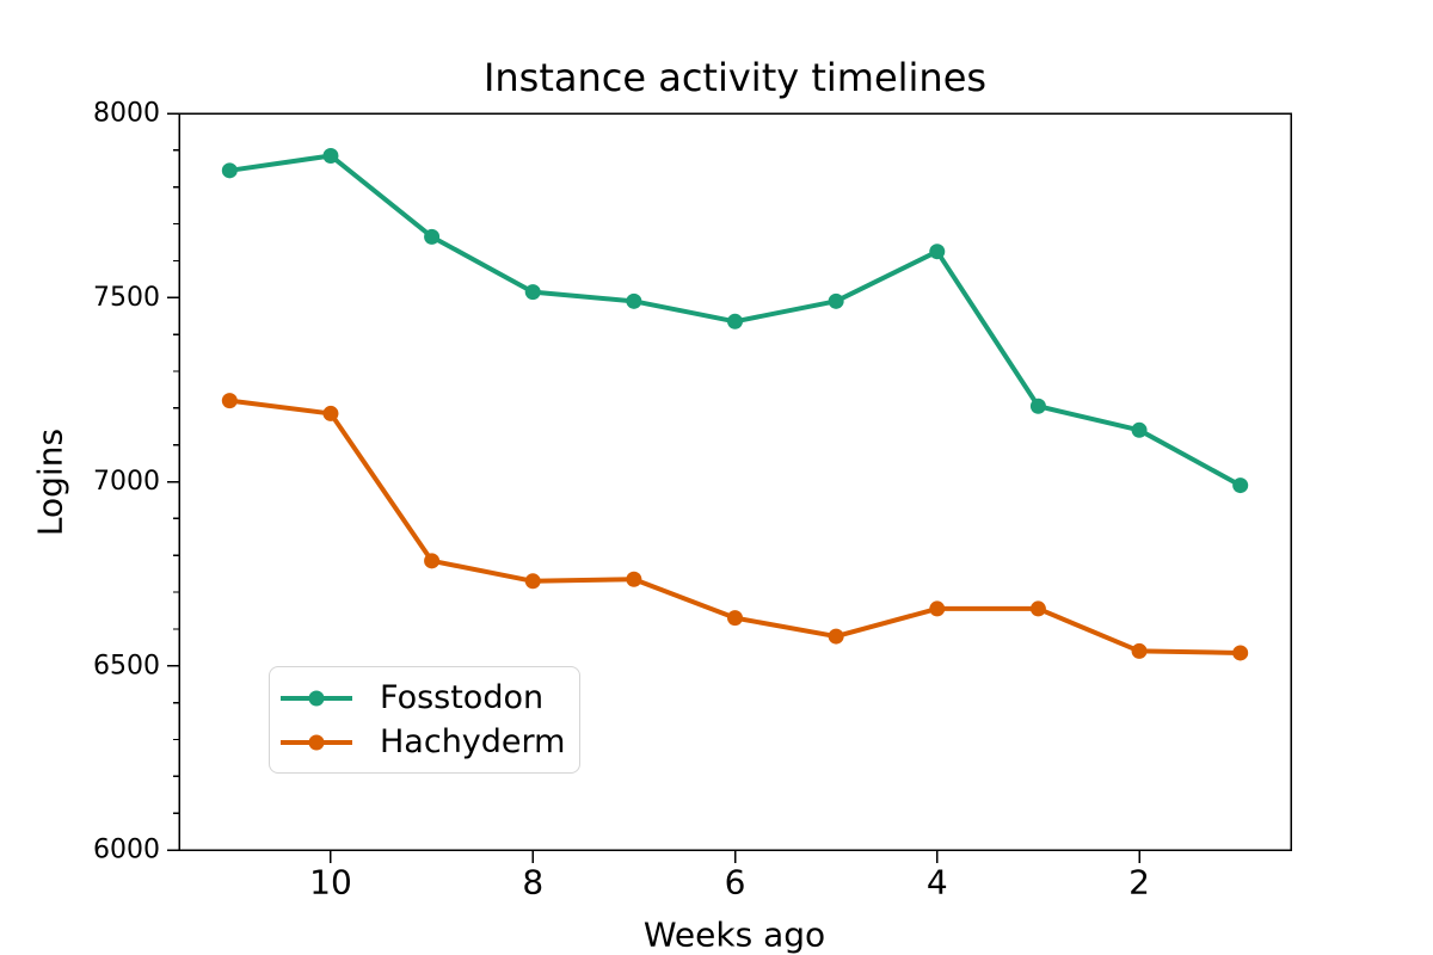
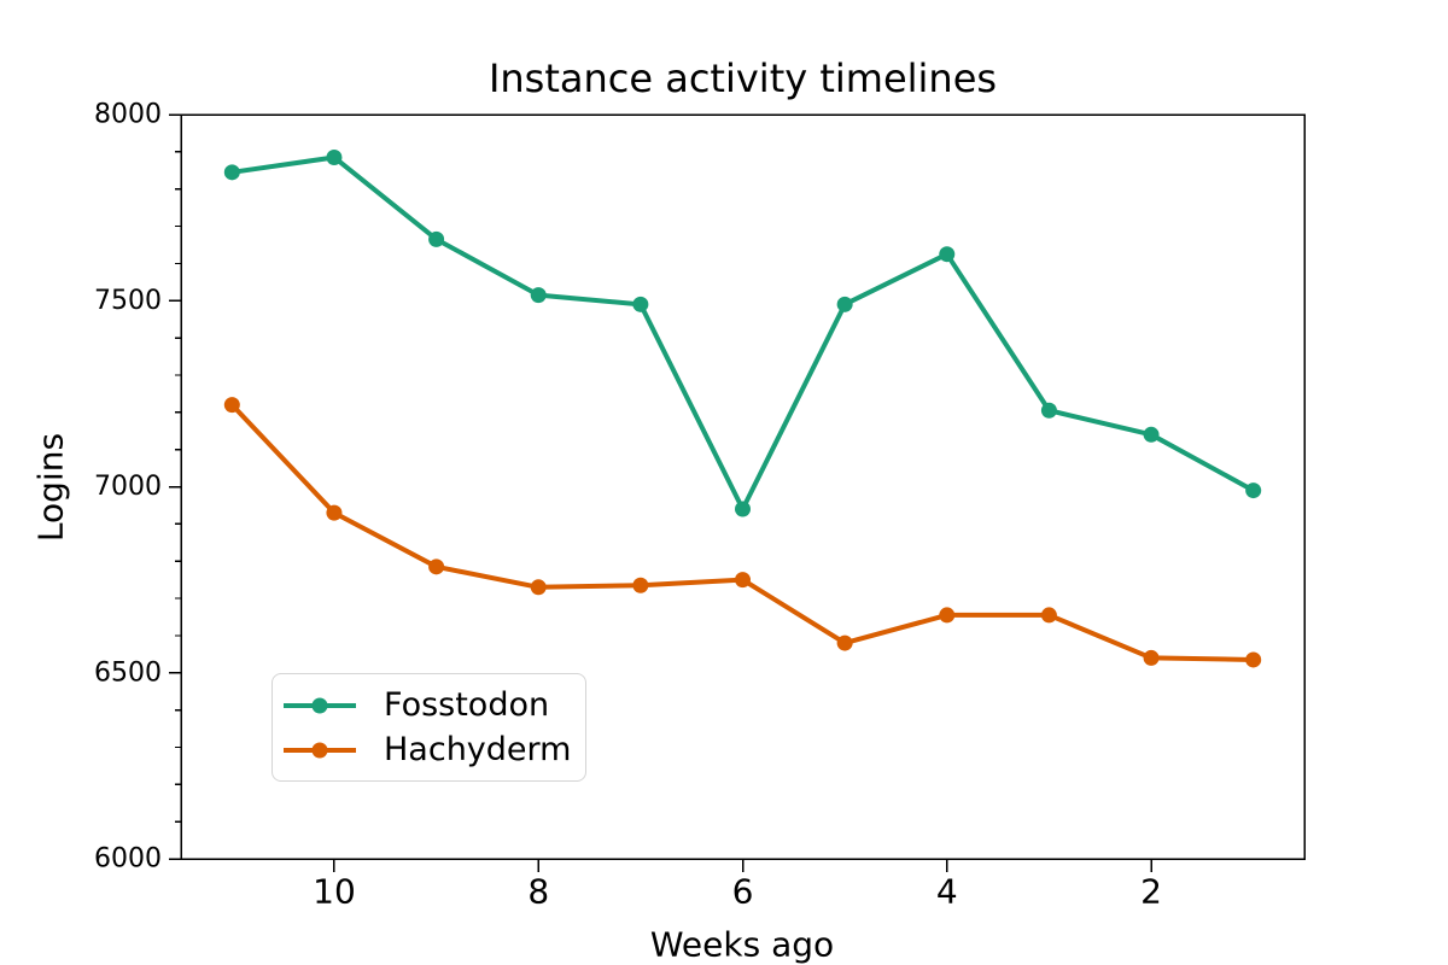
Hachyderm/10: 7180 -> 6930
Fosstodon/6: 7440 -> 6940
Hachyderm/6: 6630 -> 6750
